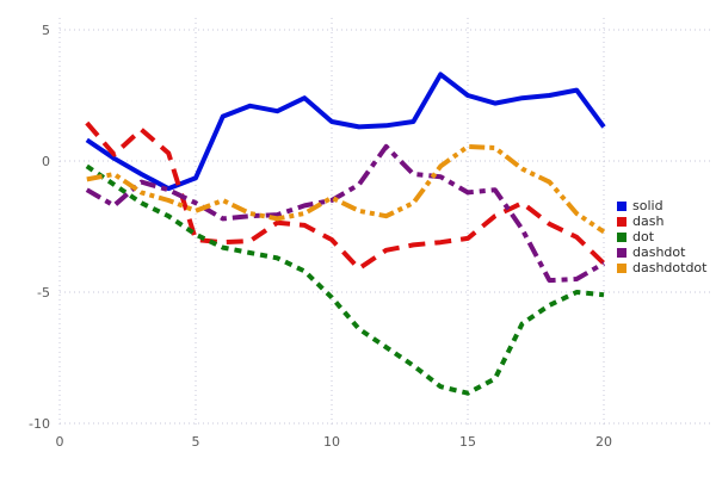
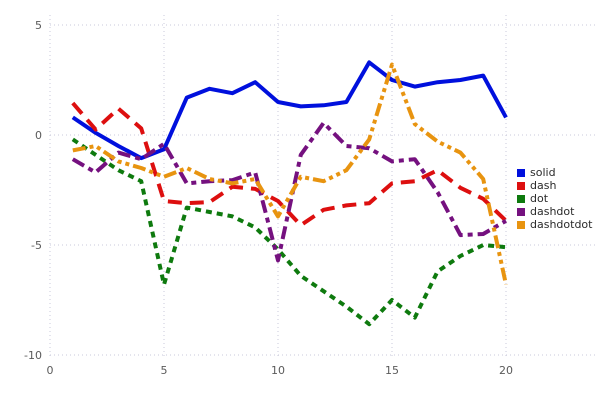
dot/5: -2.8 -> -6.8
dashdot/5: -1.6 -> -0.4
dashdot/10: -1.5 -> -5.7
dashdotdot/10: -1.4 -> -3.7
dash/15: -3.0 -> -2.2
dot/15: -8.8 -> -7.5
dashdotdot/15: 0.6 -> 3.2
solid/20: 1.3 -> 0.8
dashdotdot/20: -2.7 -> -6.8
